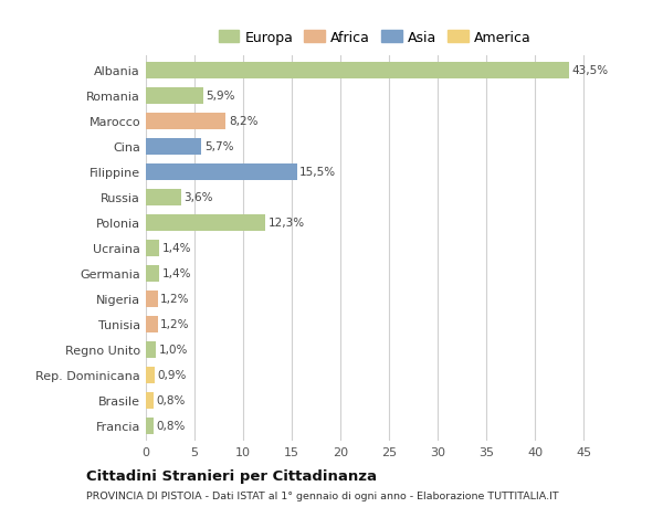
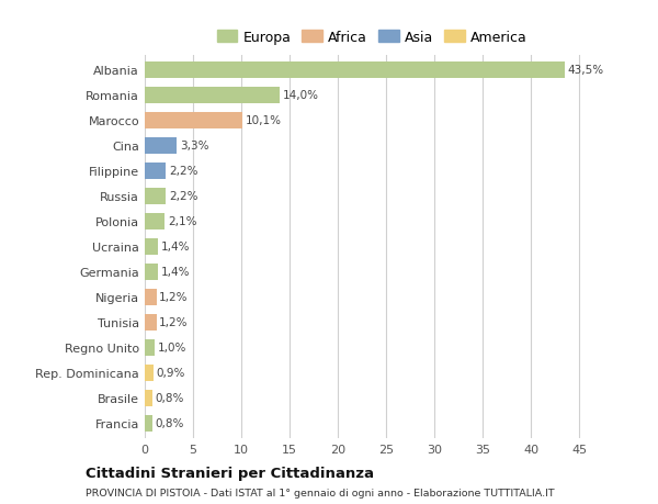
Romania: 5,9% -> 14,0%
Marocco: 8,2% -> 10,1%
Cina: 5,7% -> 3,3%
Filippine: 15,5% -> 2,2%
Russia: 3,6% -> 2,2%
Polonia: 12,3% -> 2,1%
